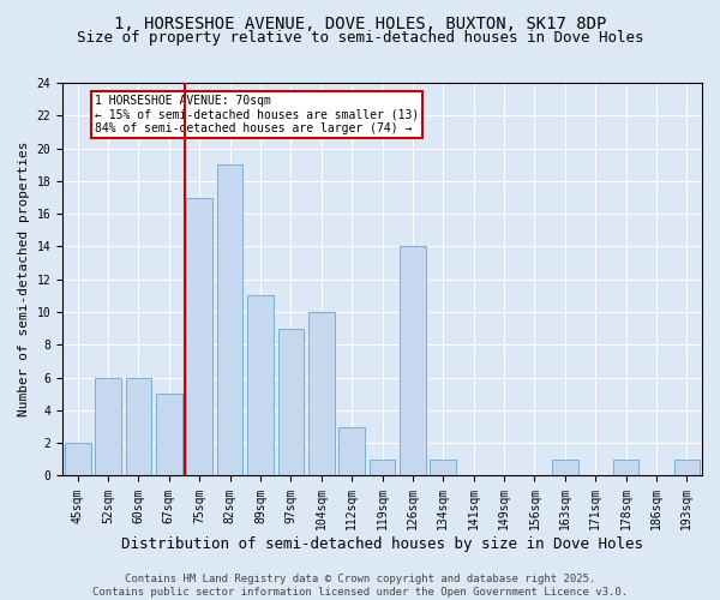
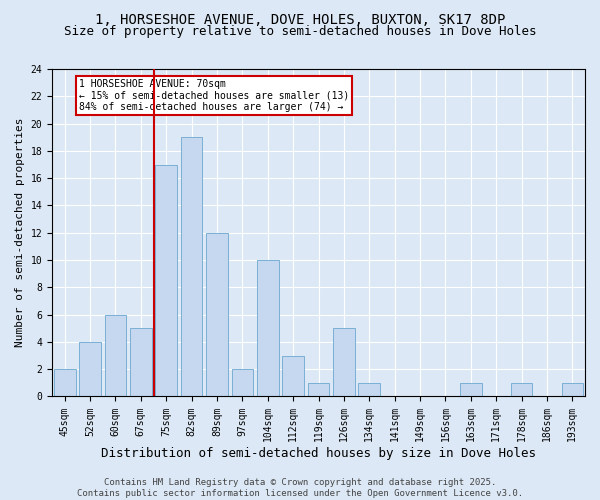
52sqm: 6 -> 4
89sqm: 11 -> 12
97sqm: 9 -> 2
126sqm: 14 -> 5
